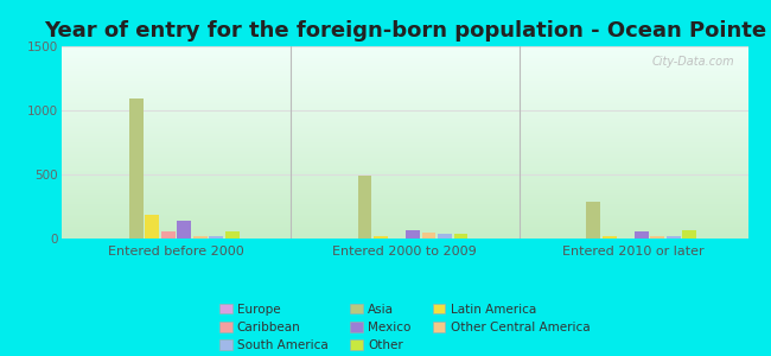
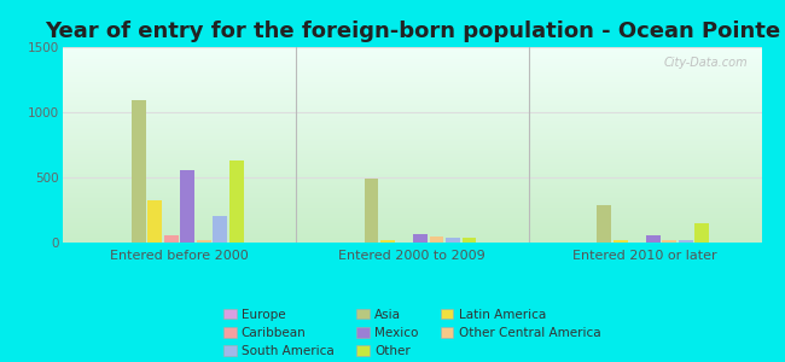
Latin America/Entered before 2000: 180 -> 320
Mexico/Entered before 2000: 140 -> 560
South America/Entered before 2000: 20 -> 200
Other/Entered before 2000: 60 -> 630
Other/Entered 2010 or later: 60 -> 150
